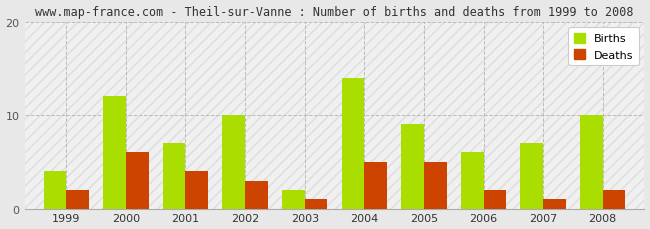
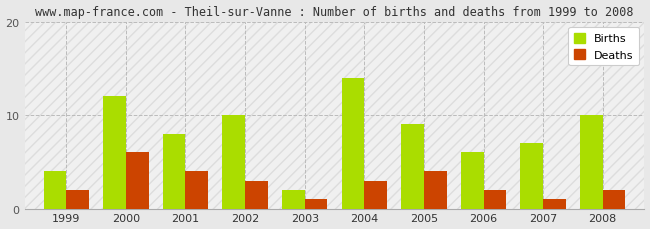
Births/2001: 7 -> 8
Deaths/2004: 5 -> 3
Deaths/2005: 5 -> 4
